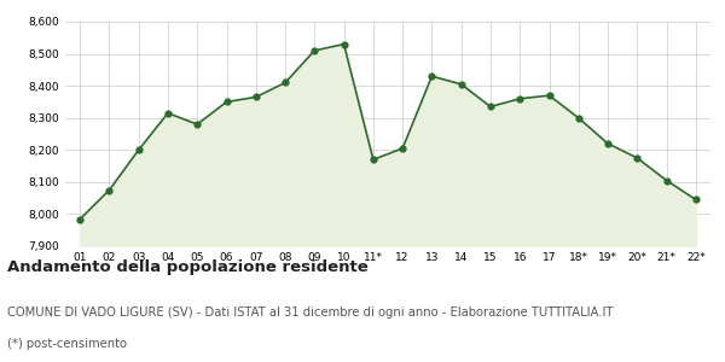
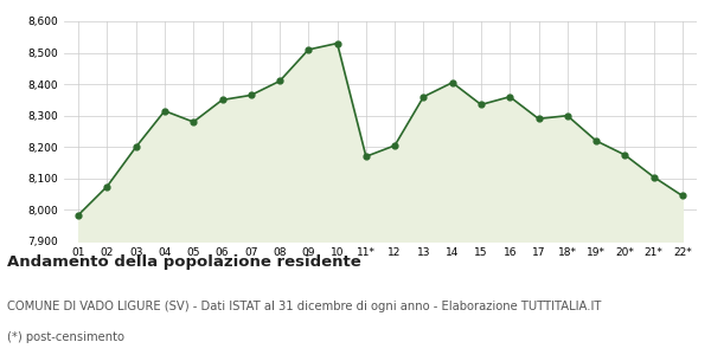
13: 8,430 -> 8,360
17: 8,370 -> 8,290
